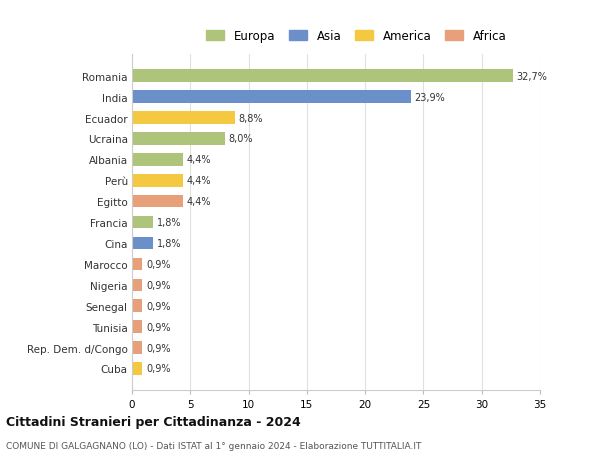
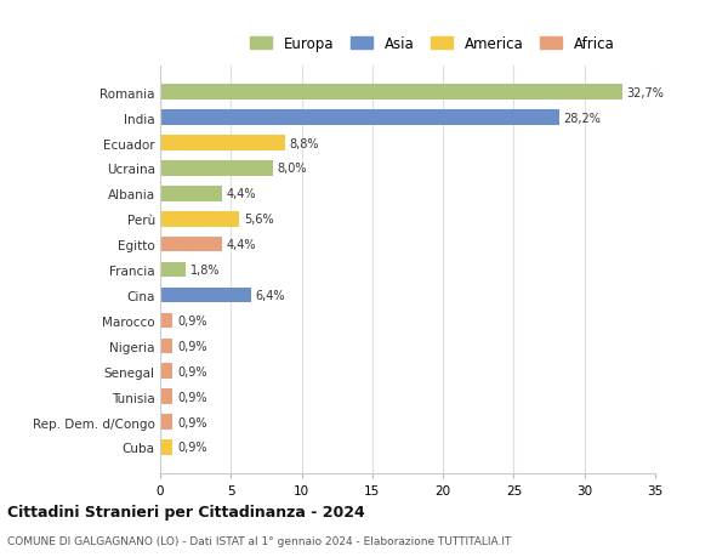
India: 23,9% -> 28,2%
Perù: 4,4% -> 5,6%
Cina: 1,8% -> 6,4%
